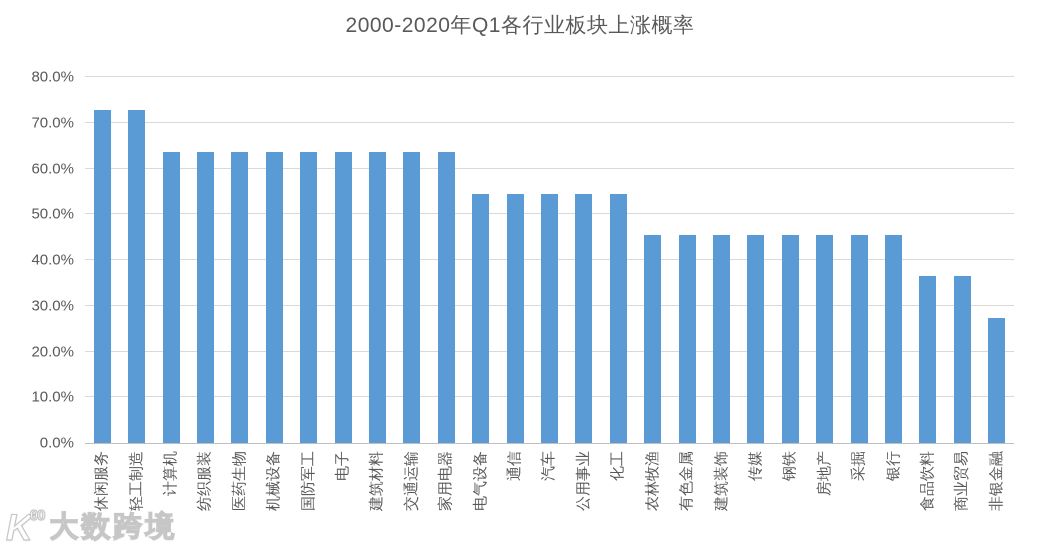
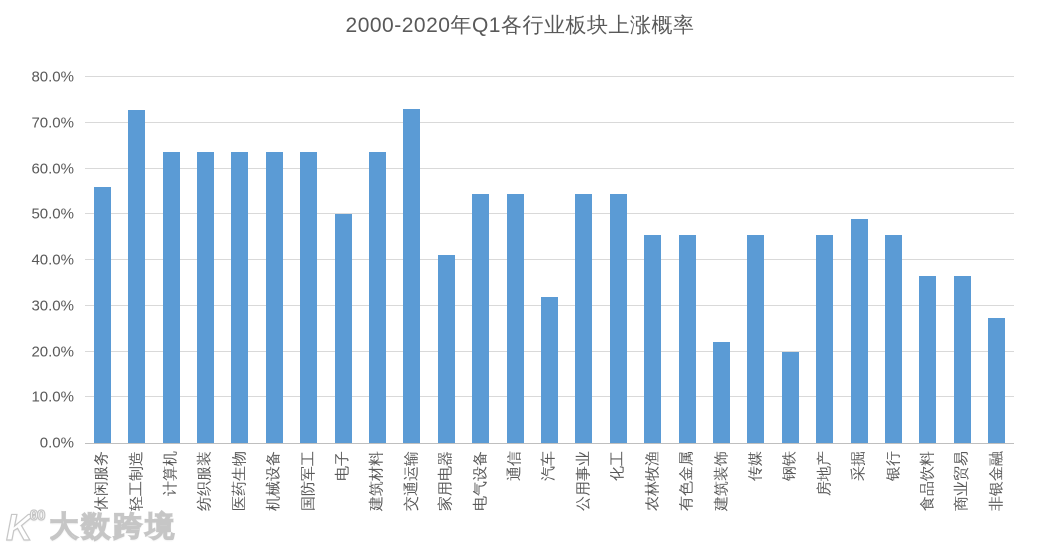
休闲服务: 73% -> 56%
电子: 64% -> 50%
交通运输: 64% -> 73%
家用电器: 64% -> 41%
汽车: 54% -> 32%
建筑装饰: 46% -> 22%
钢铁: 46% -> 20%
采掘: 46% -> 49%
